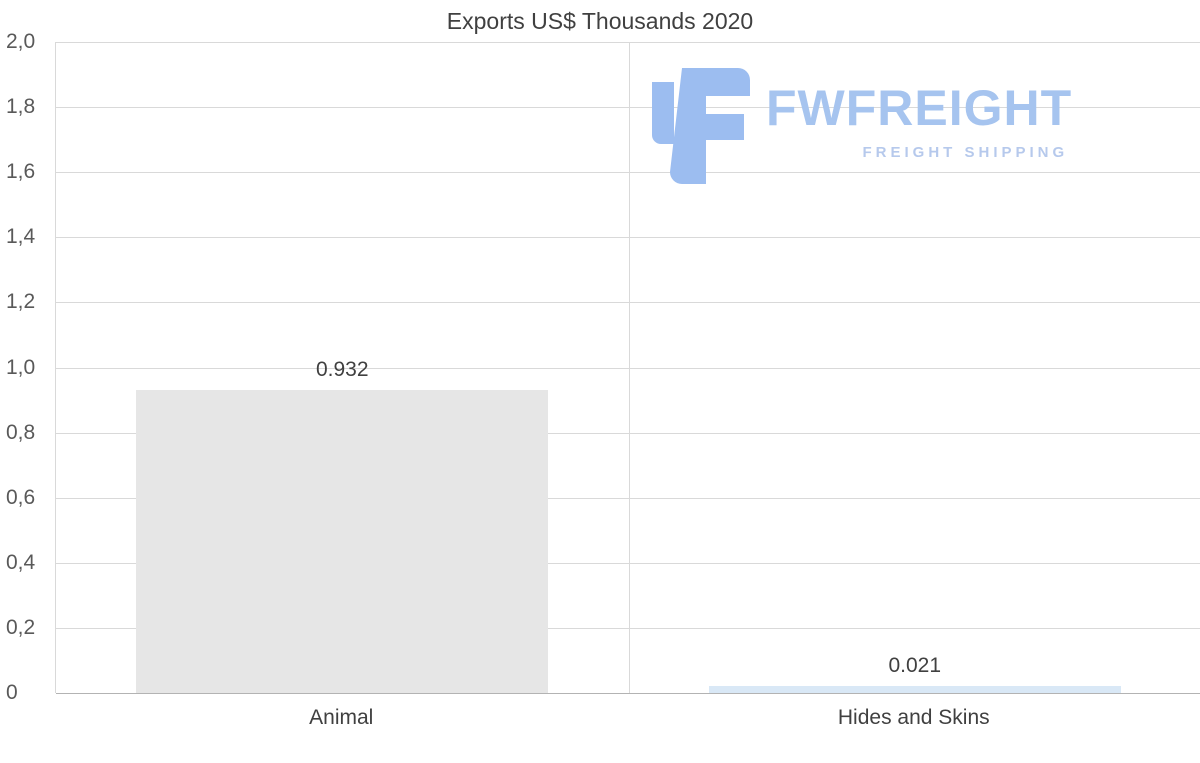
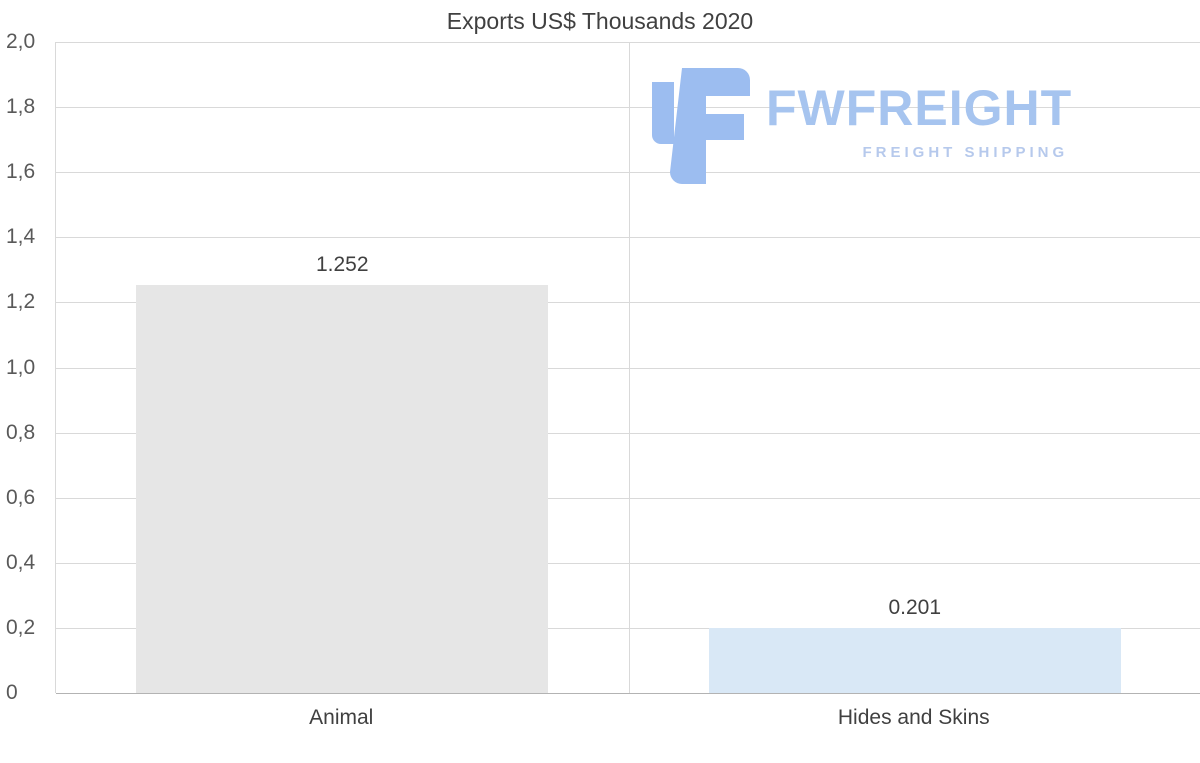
Animal: 0.932 -> 1.252
Hides and Skins: 0.021 -> 0.201
